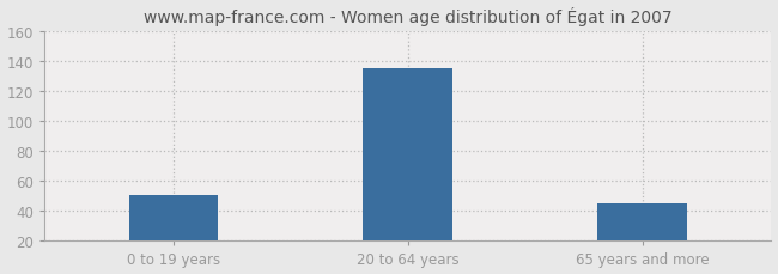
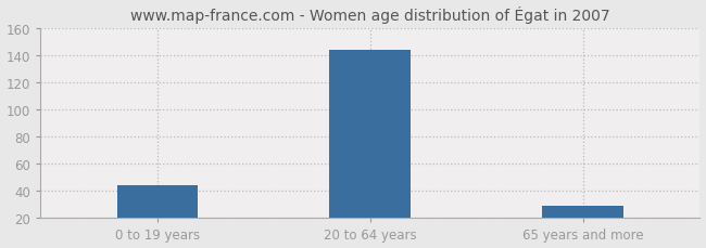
0 to 19 years: 51 -> 44
20 to 64 years: 135 -> 144
65 years and more: 45 -> 29
